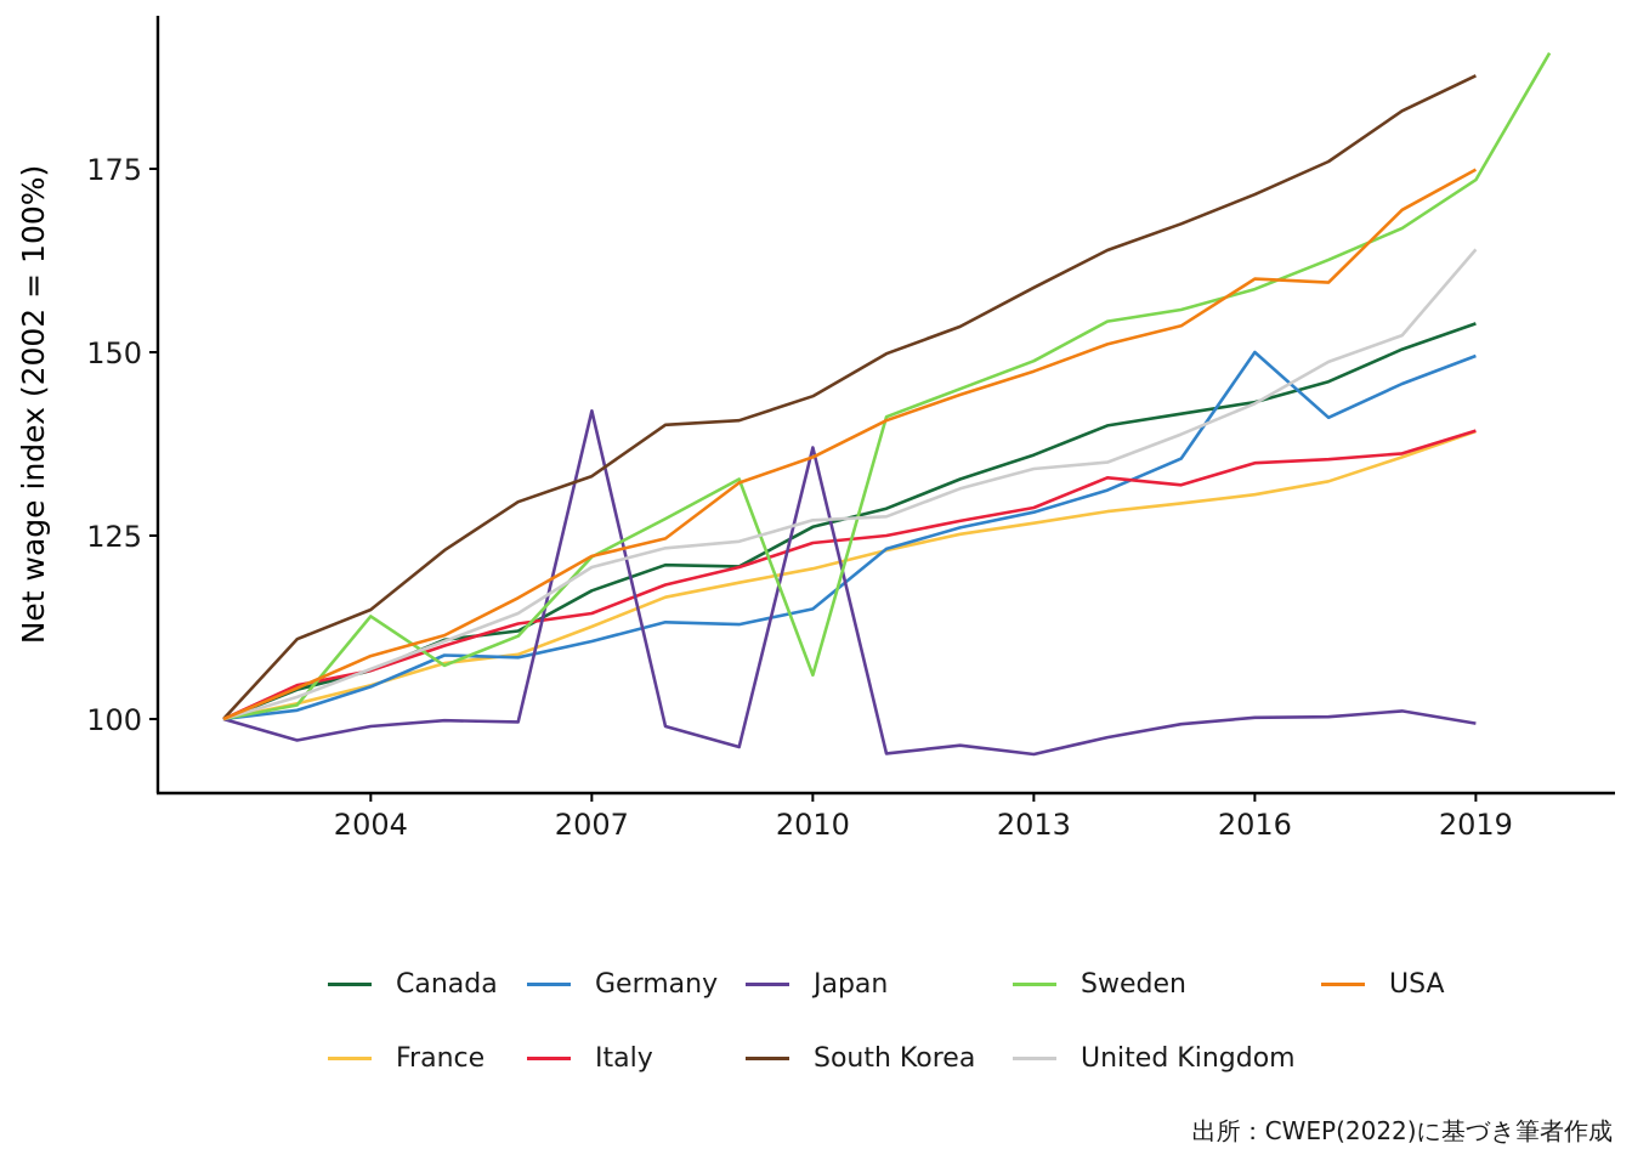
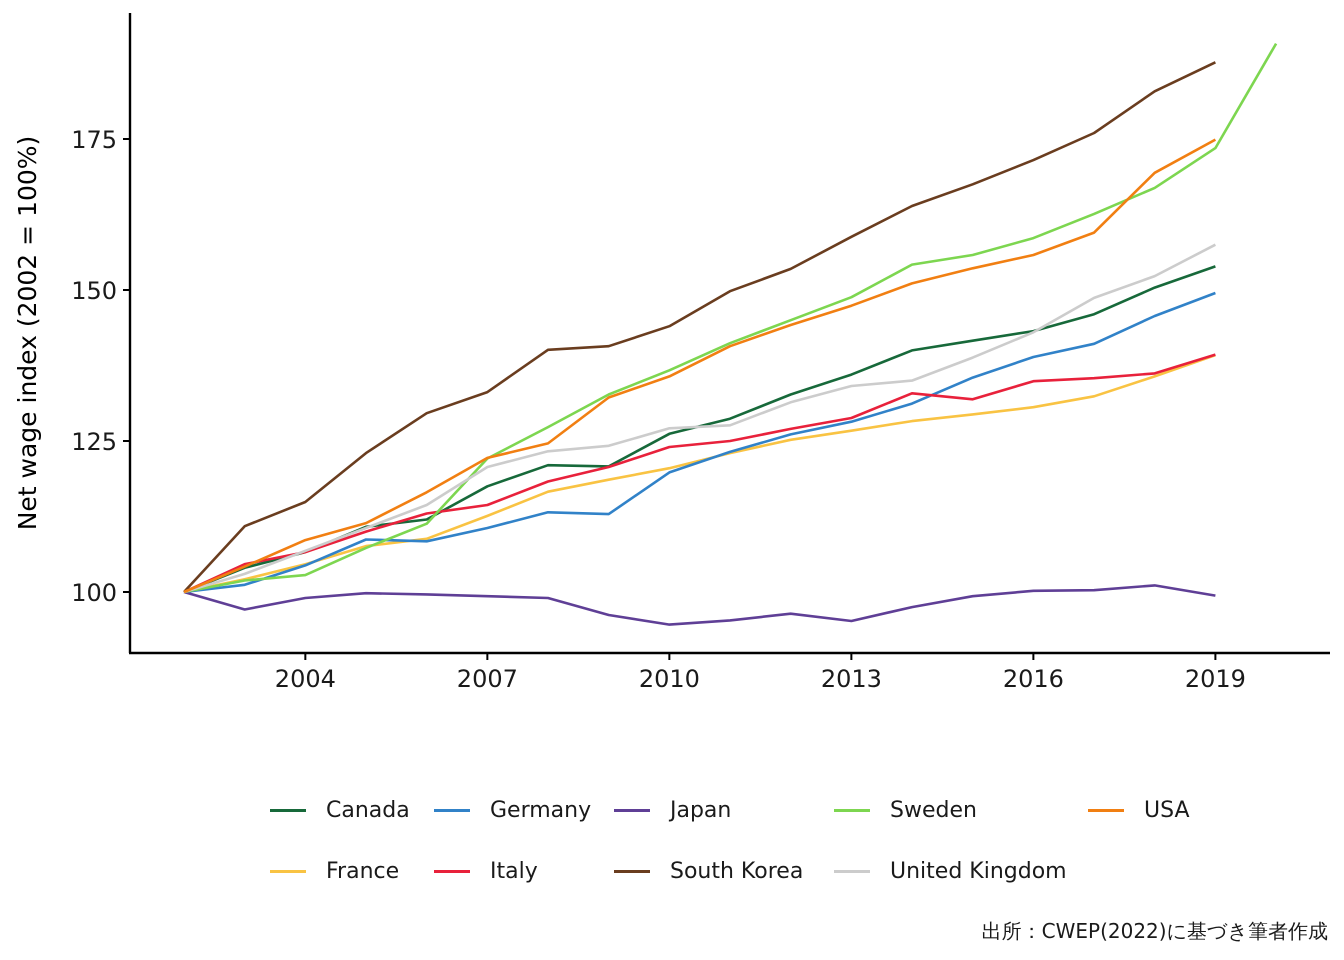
Sweden/2004: 114 -> 103
Japan/2007: 142 -> 99
Germany/2010: 115 -> 120
Japan/2010: 137 -> 95
Sweden/2010: 106 -> 137
Germany/2016: 150 -> 139
USA/2016: 160 -> 156
United Kingdom/2019: 164 -> 158
